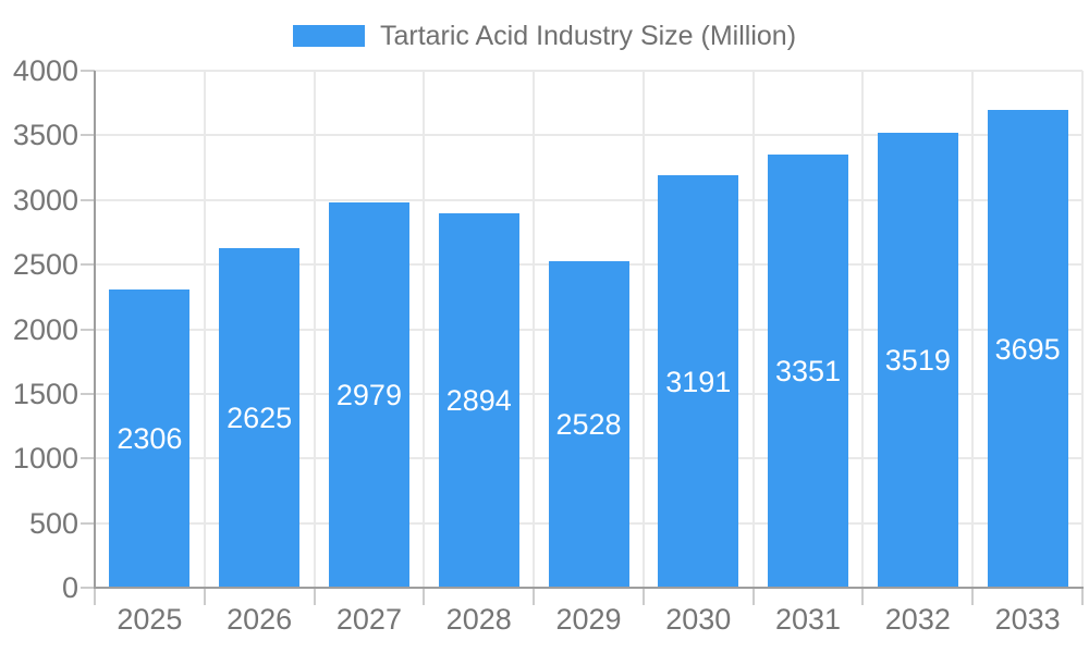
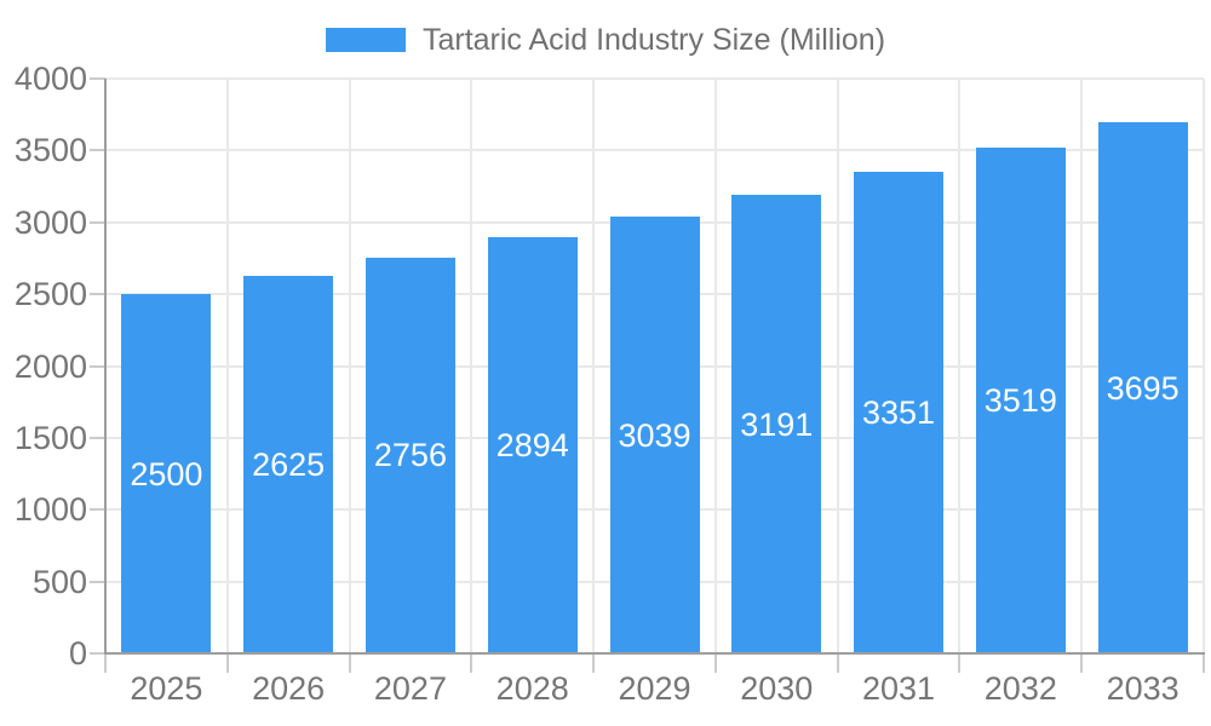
2025: 2306 -> 2500
2027: 2979 -> 2756
2029: 2528 -> 3039
